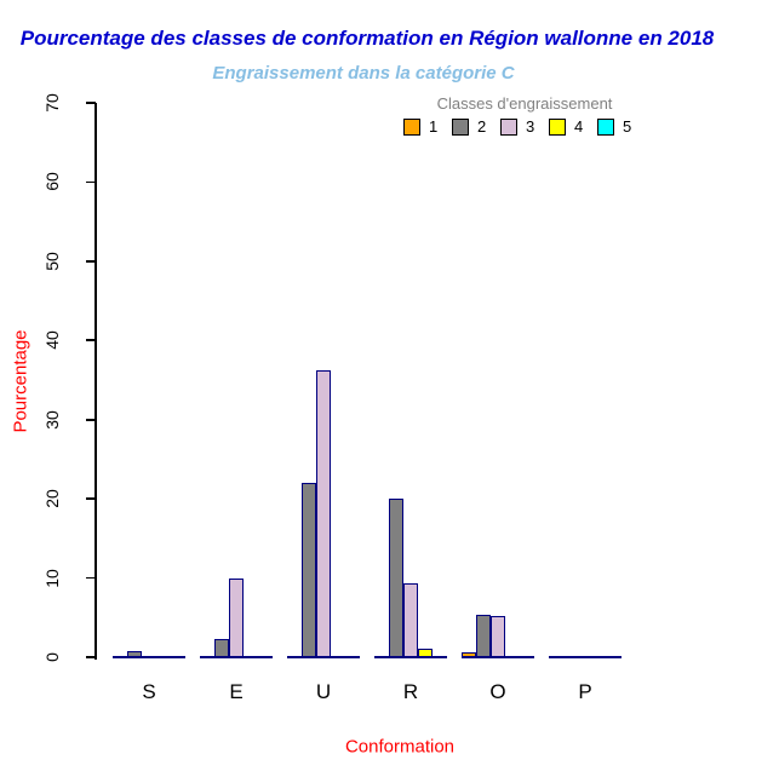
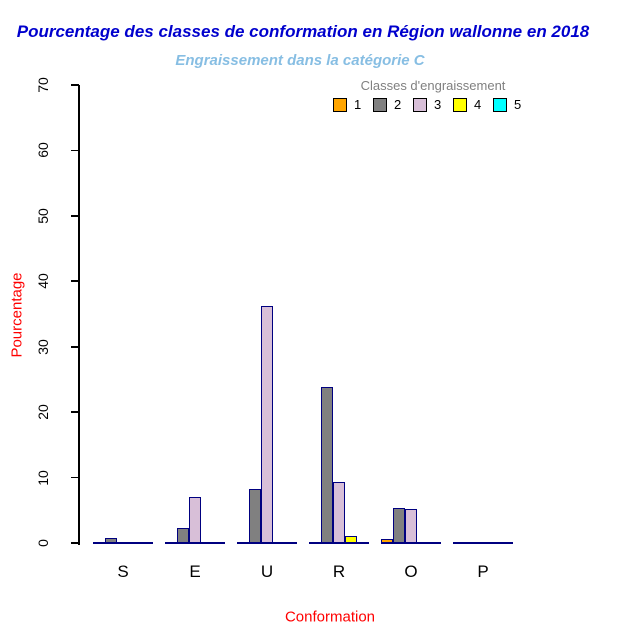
3/E: 10 -> 7
2/U: 22 -> 8
2/R: 20 -> 24
